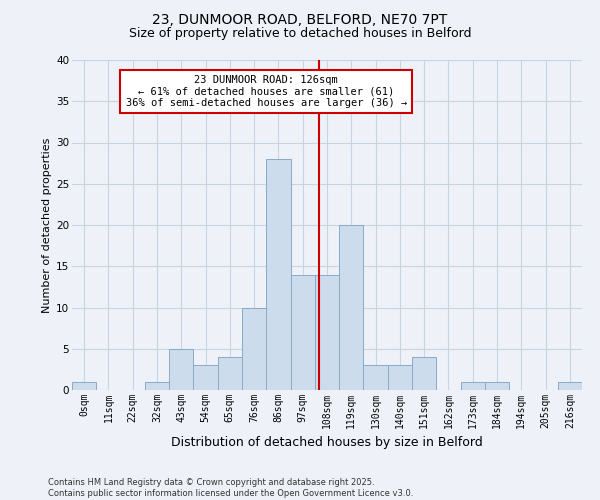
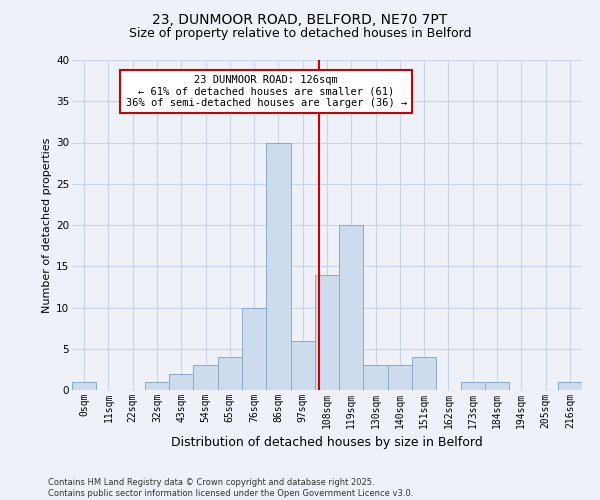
43sqm: 5 -> 2
86sqm: 28 -> 30
97sqm: 14 -> 6
